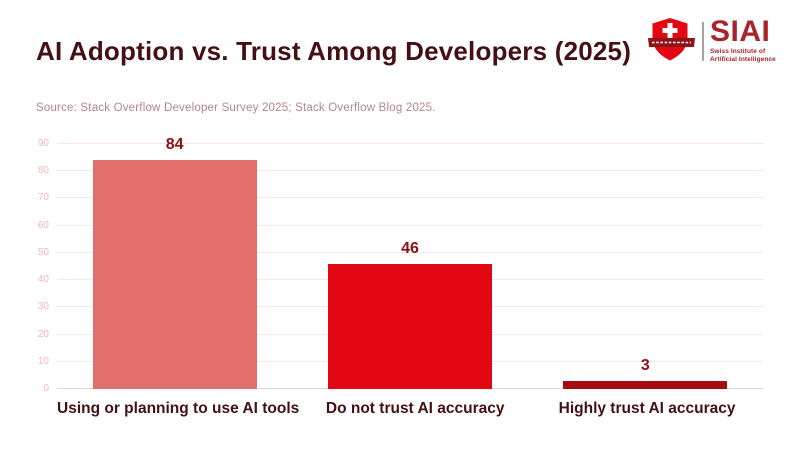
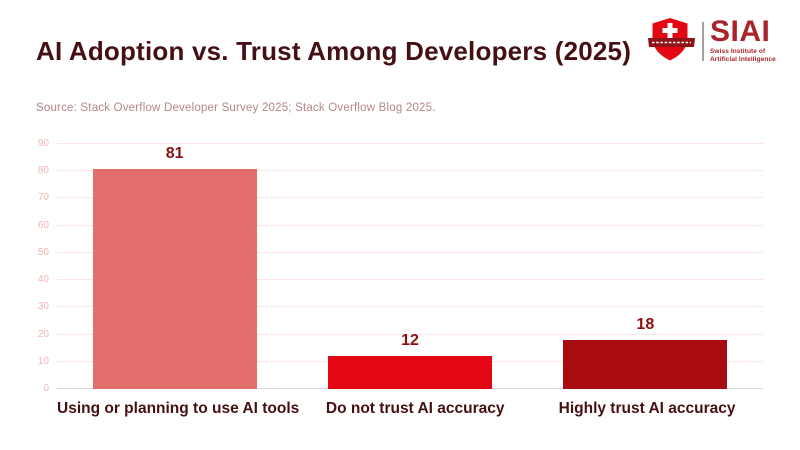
Using or planning to use AI tools: 84 -> 81
Do not trust AI accuracy: 46 -> 12
Highly trust AI accuracy: 3 -> 18
